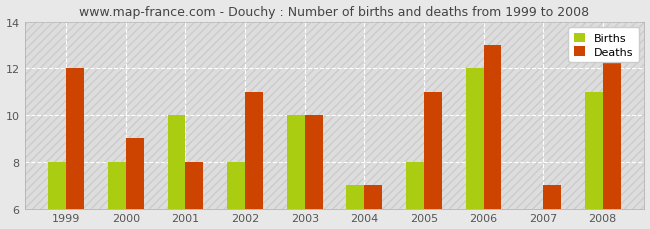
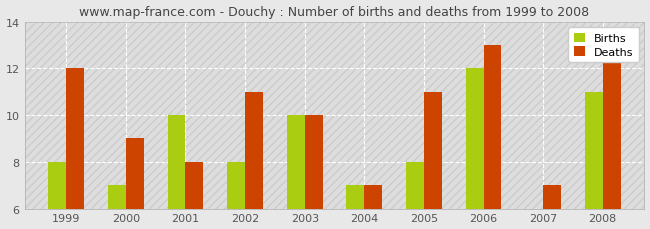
Births/2000: 8 -> 7
